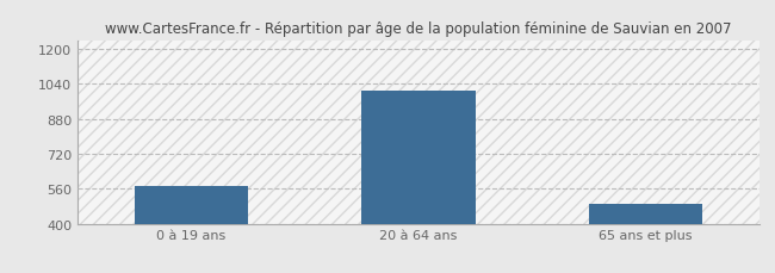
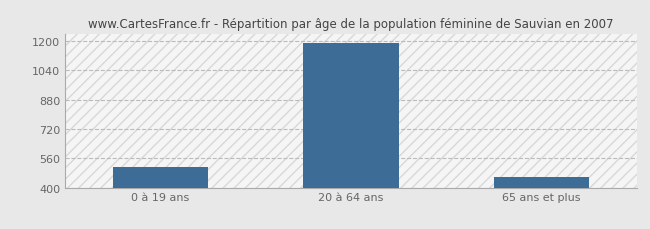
0 à 19 ans: 570 -> 510
20 à 64 ans: 1010 -> 1190
65 ans et plus: 490 -> 460
